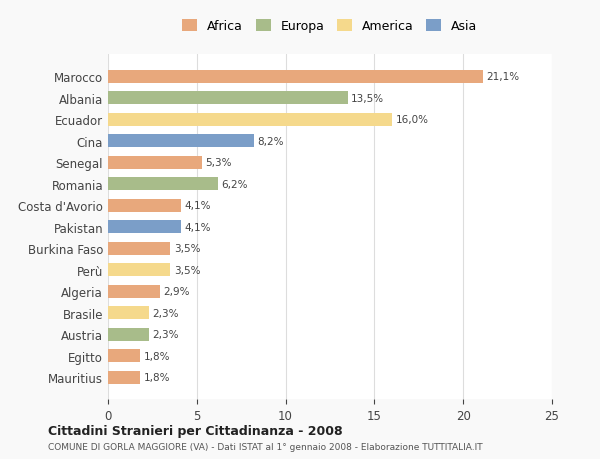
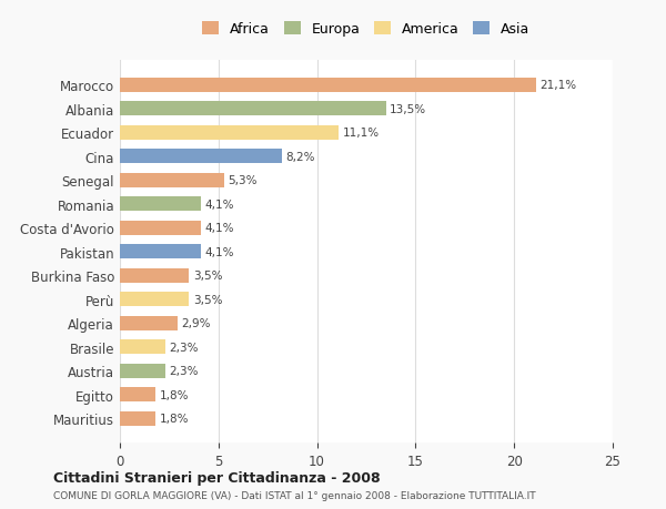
Ecuador: 16,0% -> 11,1%
Romania: 6,2% -> 4,1%
